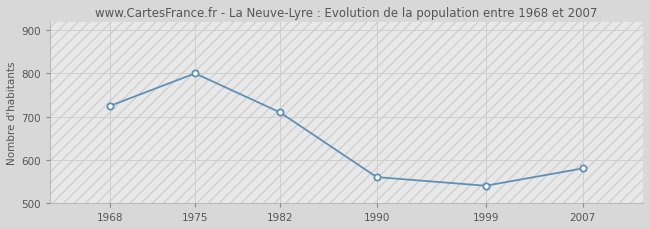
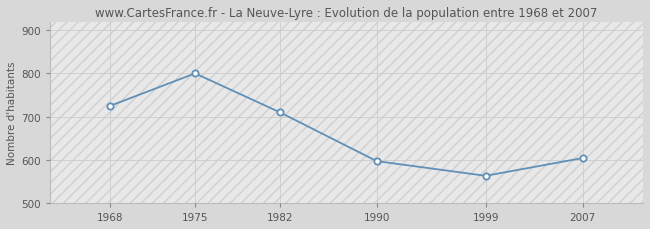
1990: 560 -> 597
1999: 540 -> 563
2007: 580 -> 604
